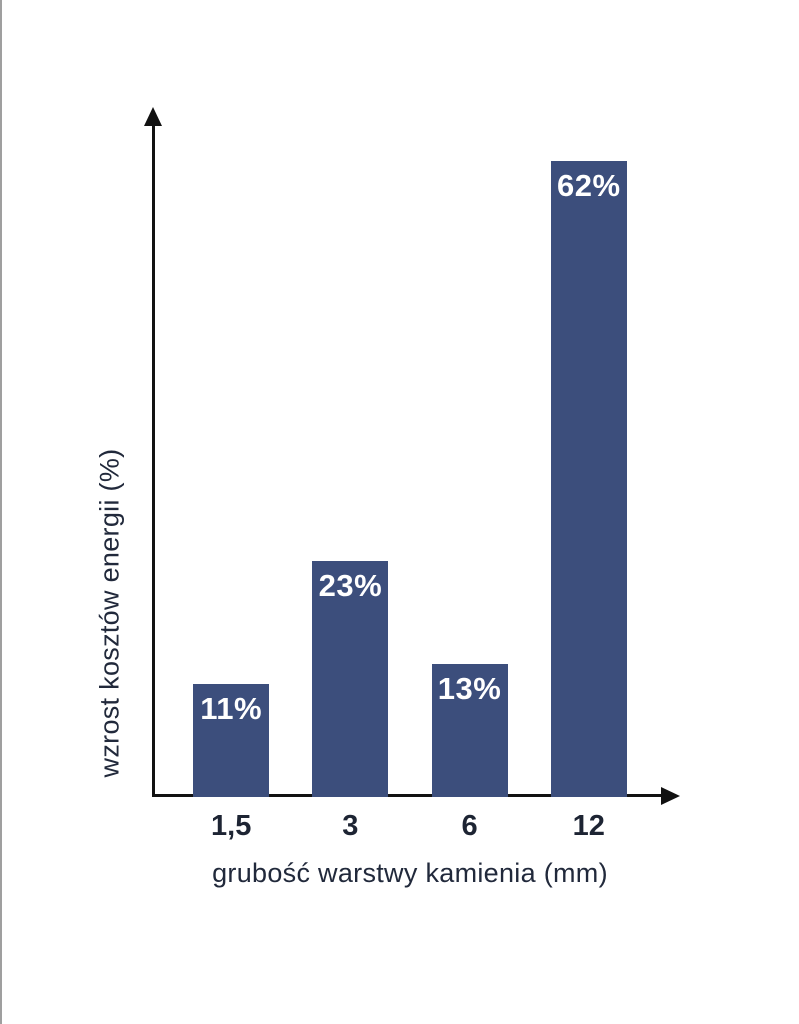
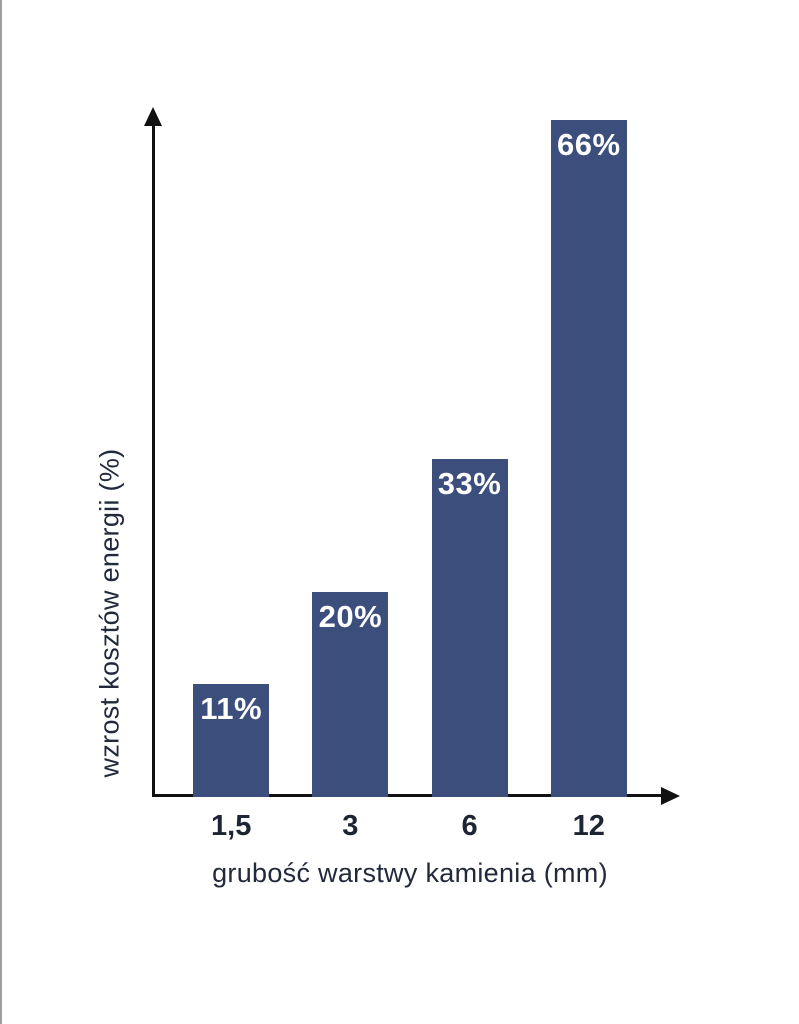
3: 23% -> 20%
6: 13% -> 33%
12: 62% -> 66%
